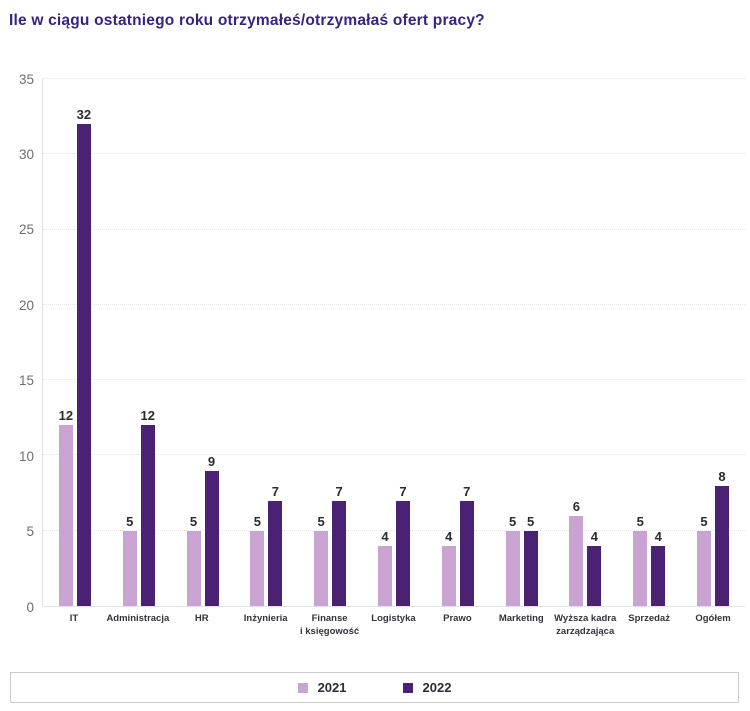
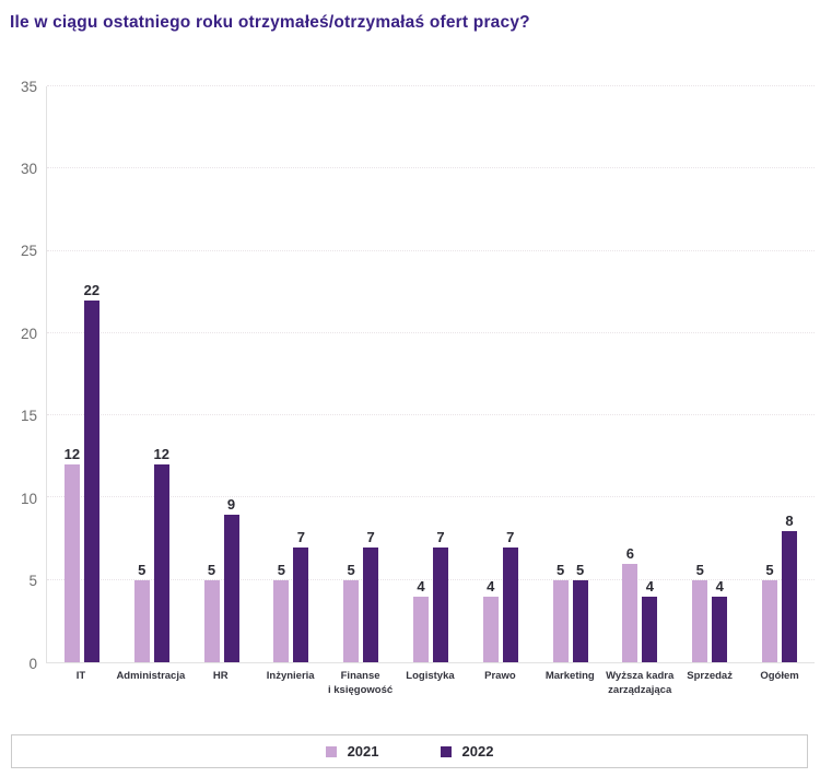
2022/IT: 32 -> 22
